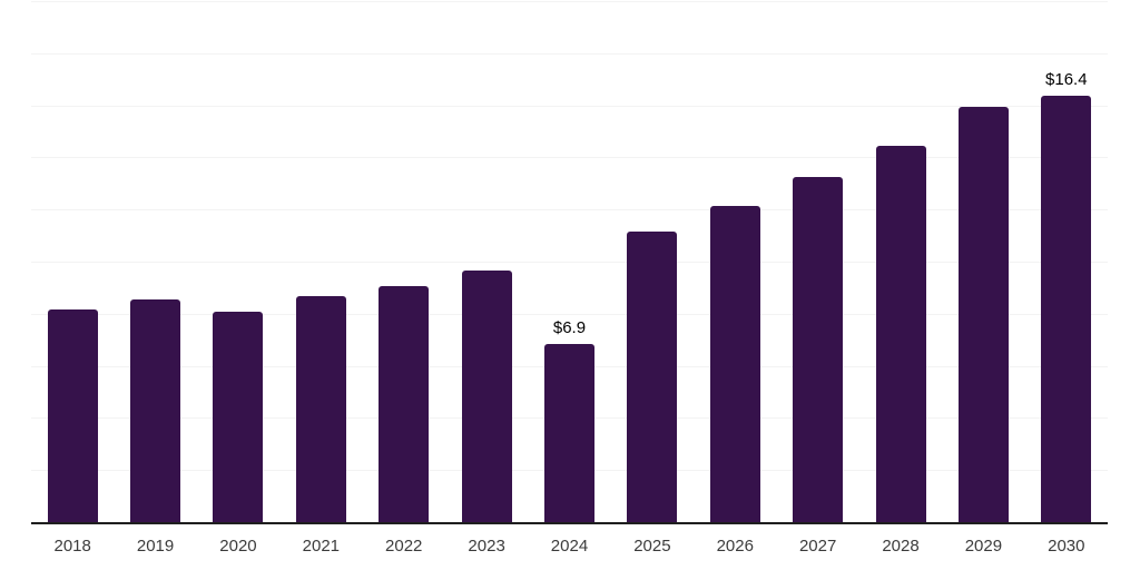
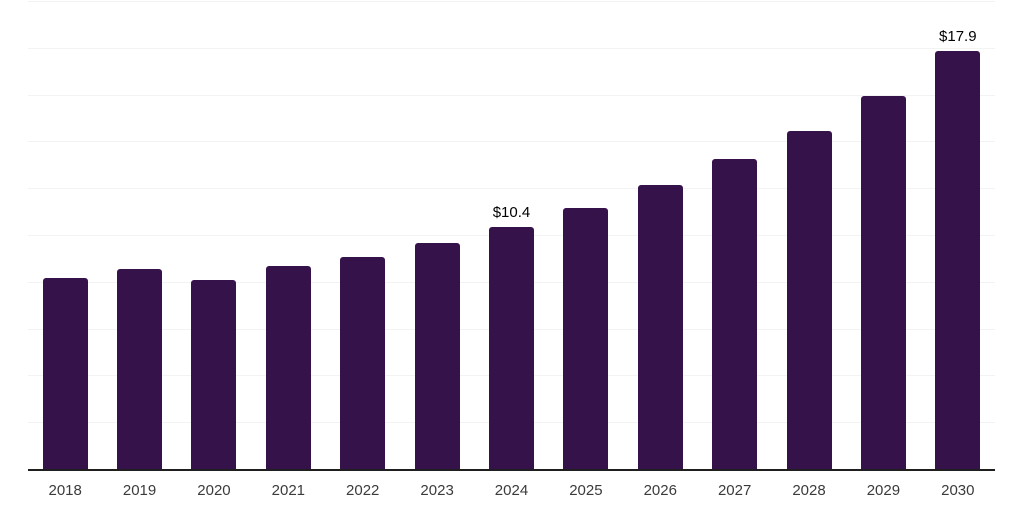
2024: $6.9 -> $10.4
2030: $16.4 -> $17.9
